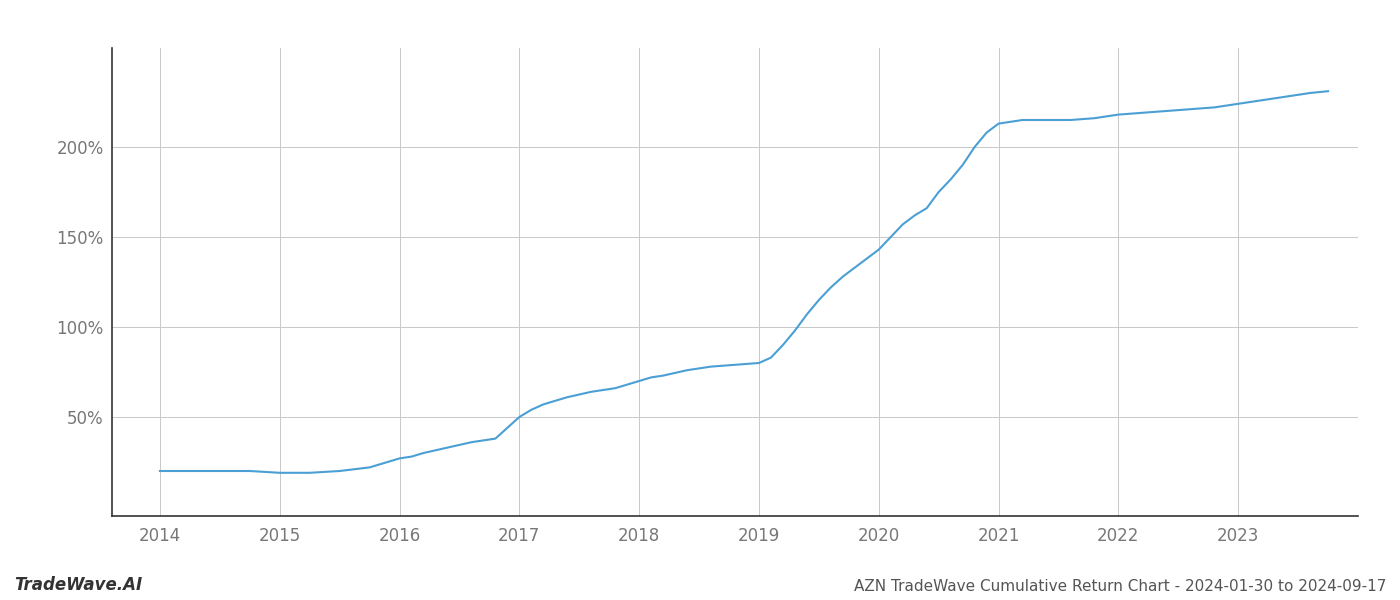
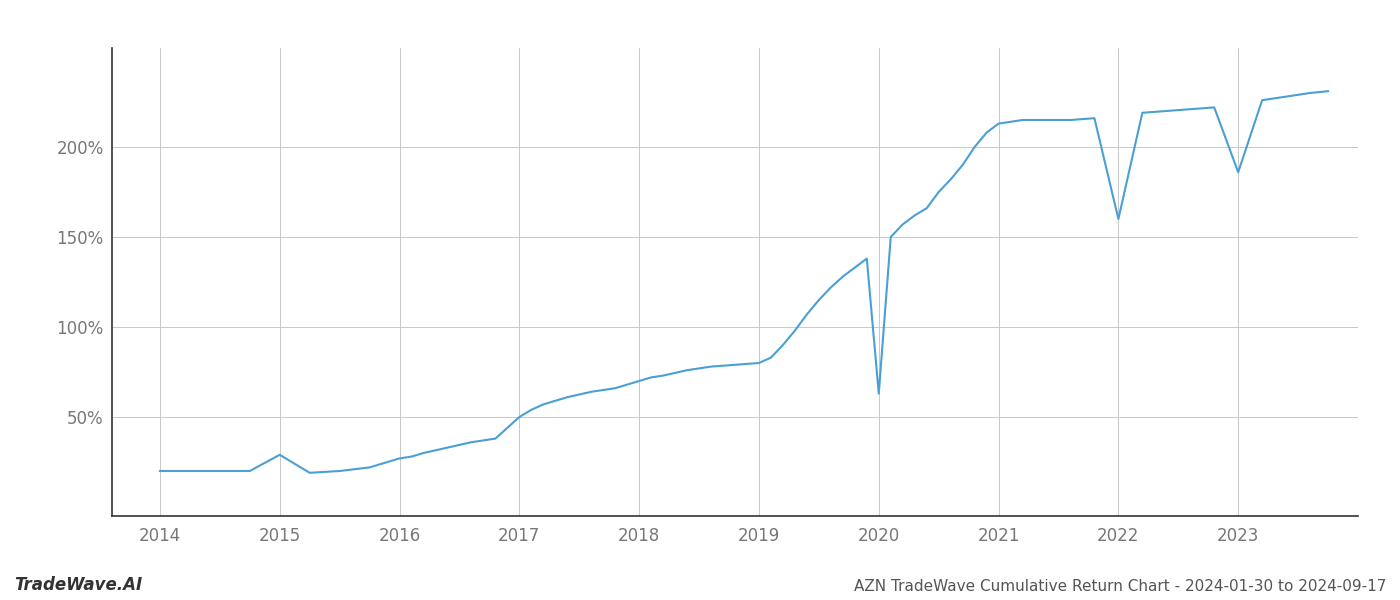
2015: 19% -> 29%
2020: 143% -> 63%
2022: 218% -> 160%
2023: 224% -> 186%
